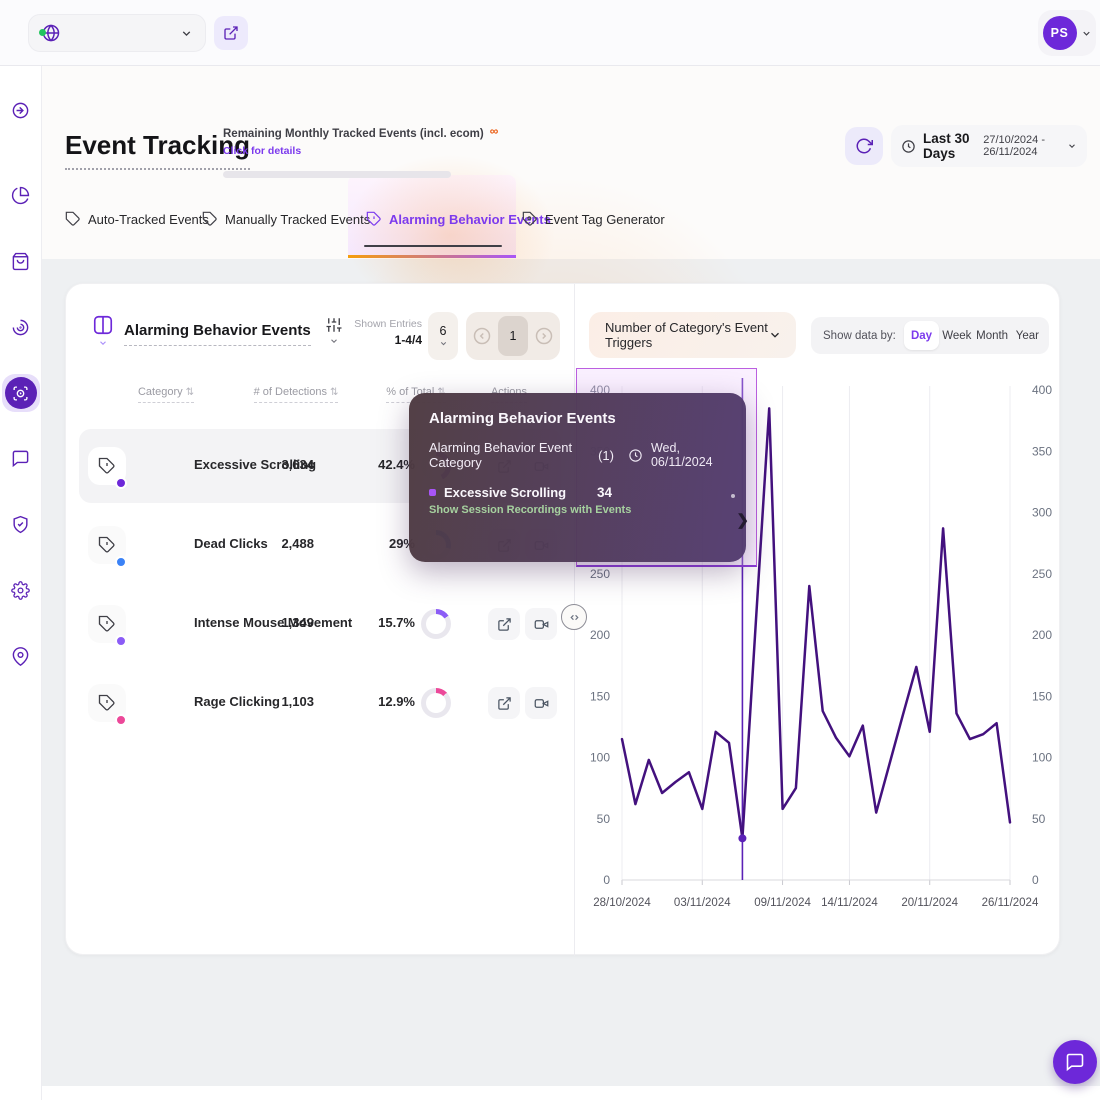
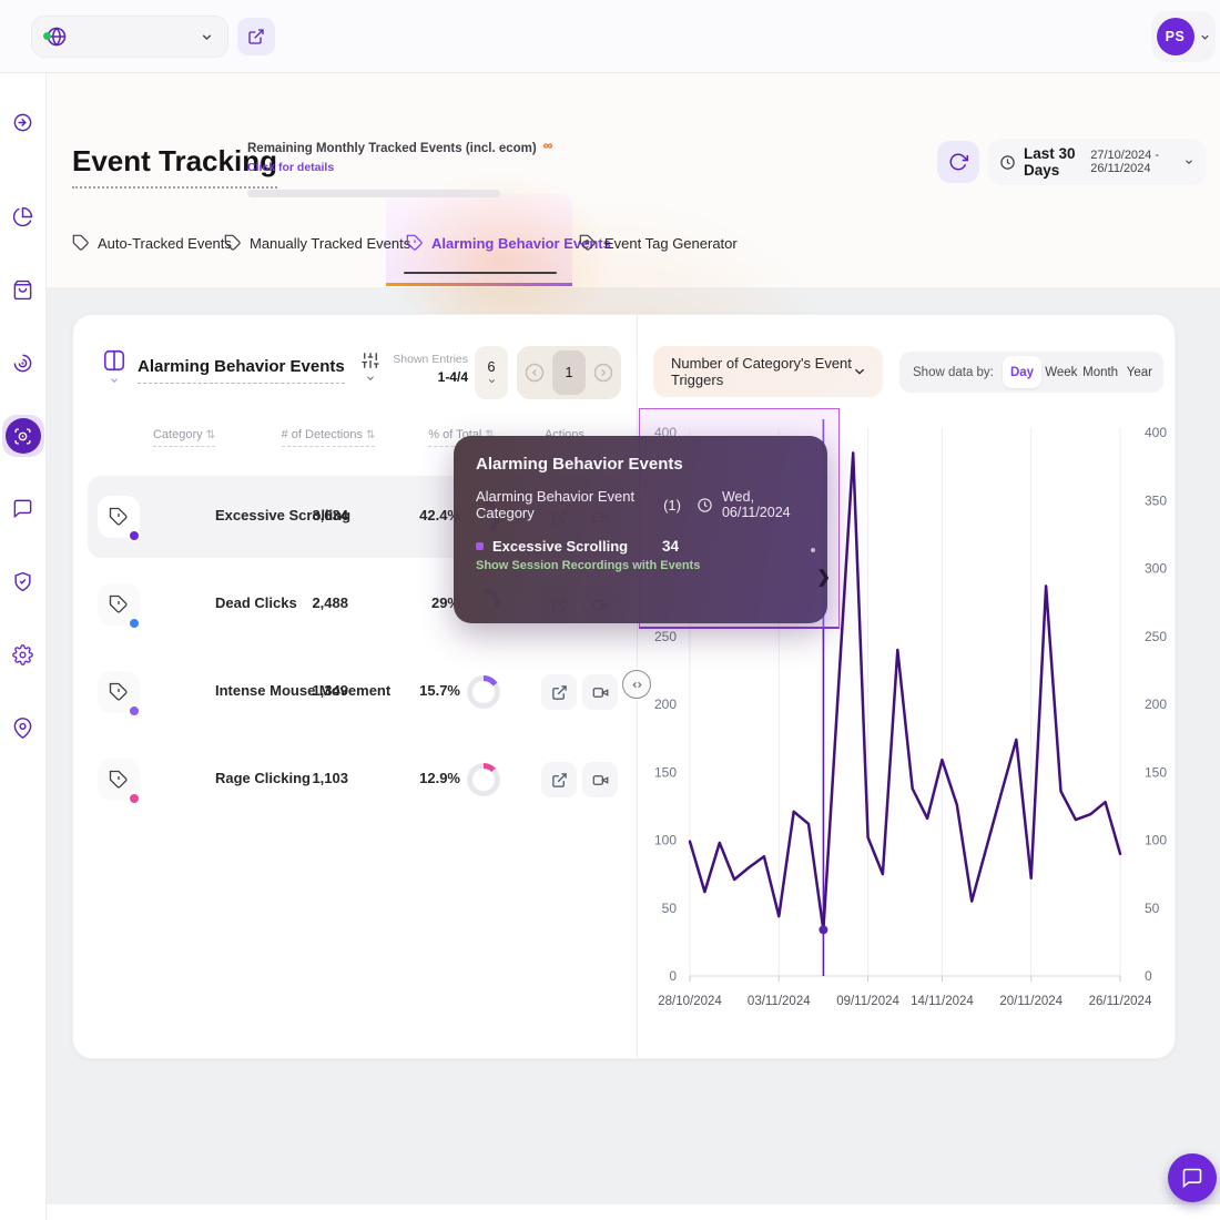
28/10/2024: 115 -> 99
03/11/2024: 58 -> 44
09/11/2024: 58 -> 102
14/11/2024: 101 -> 159
20/11/2024: 121 -> 72
26/11/2024: 47 -> 90
